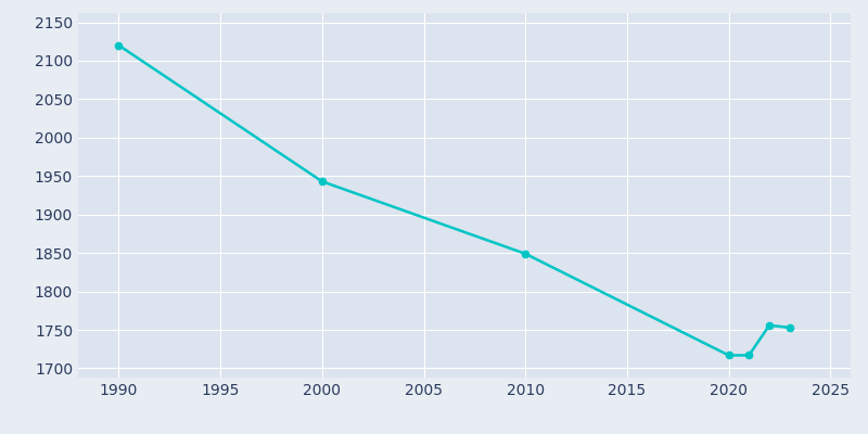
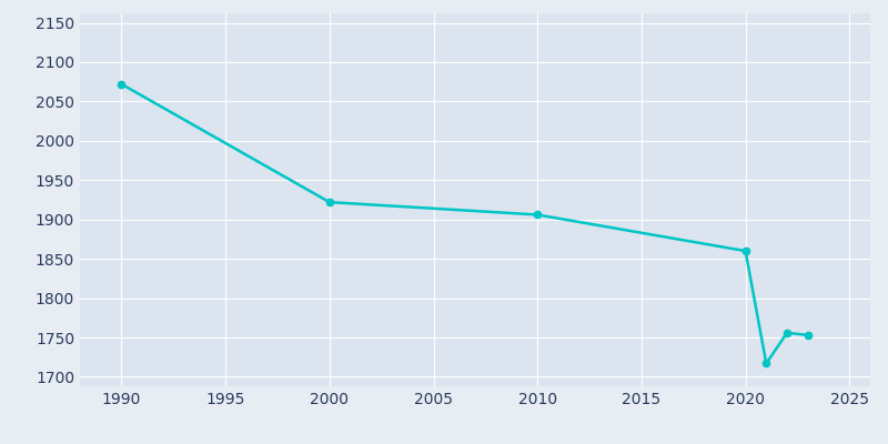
1990: 2120 -> 2072
2000: 1943 -> 1922
2010: 1849 -> 1906
2020: 1717 -> 1860
